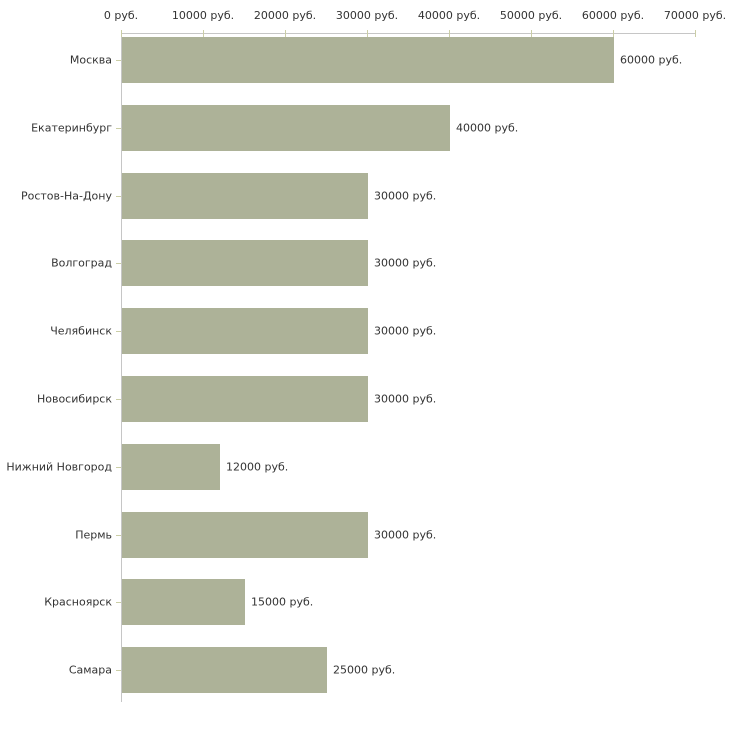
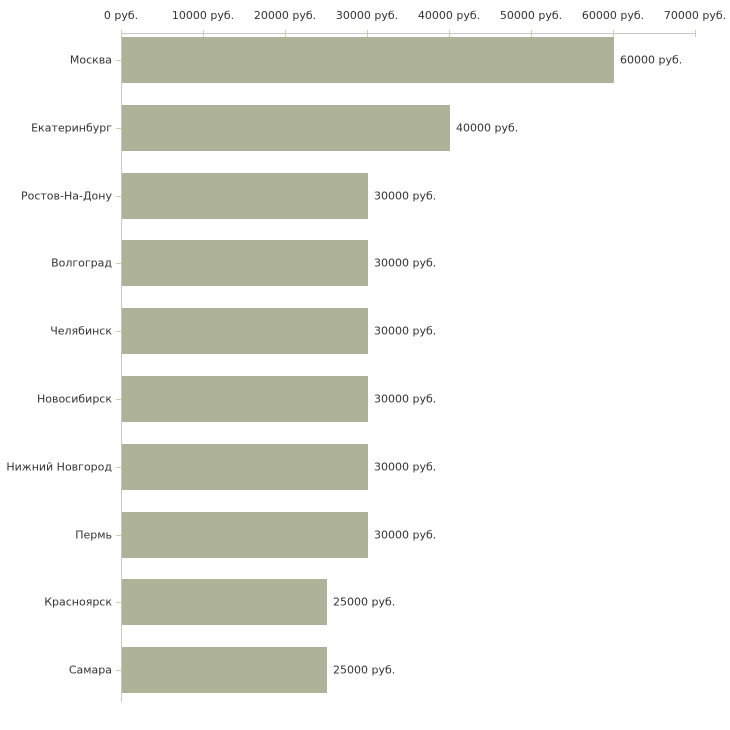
Нижний Новгород: 12000 -> 30000
Красноярск: 15000 -> 25000
